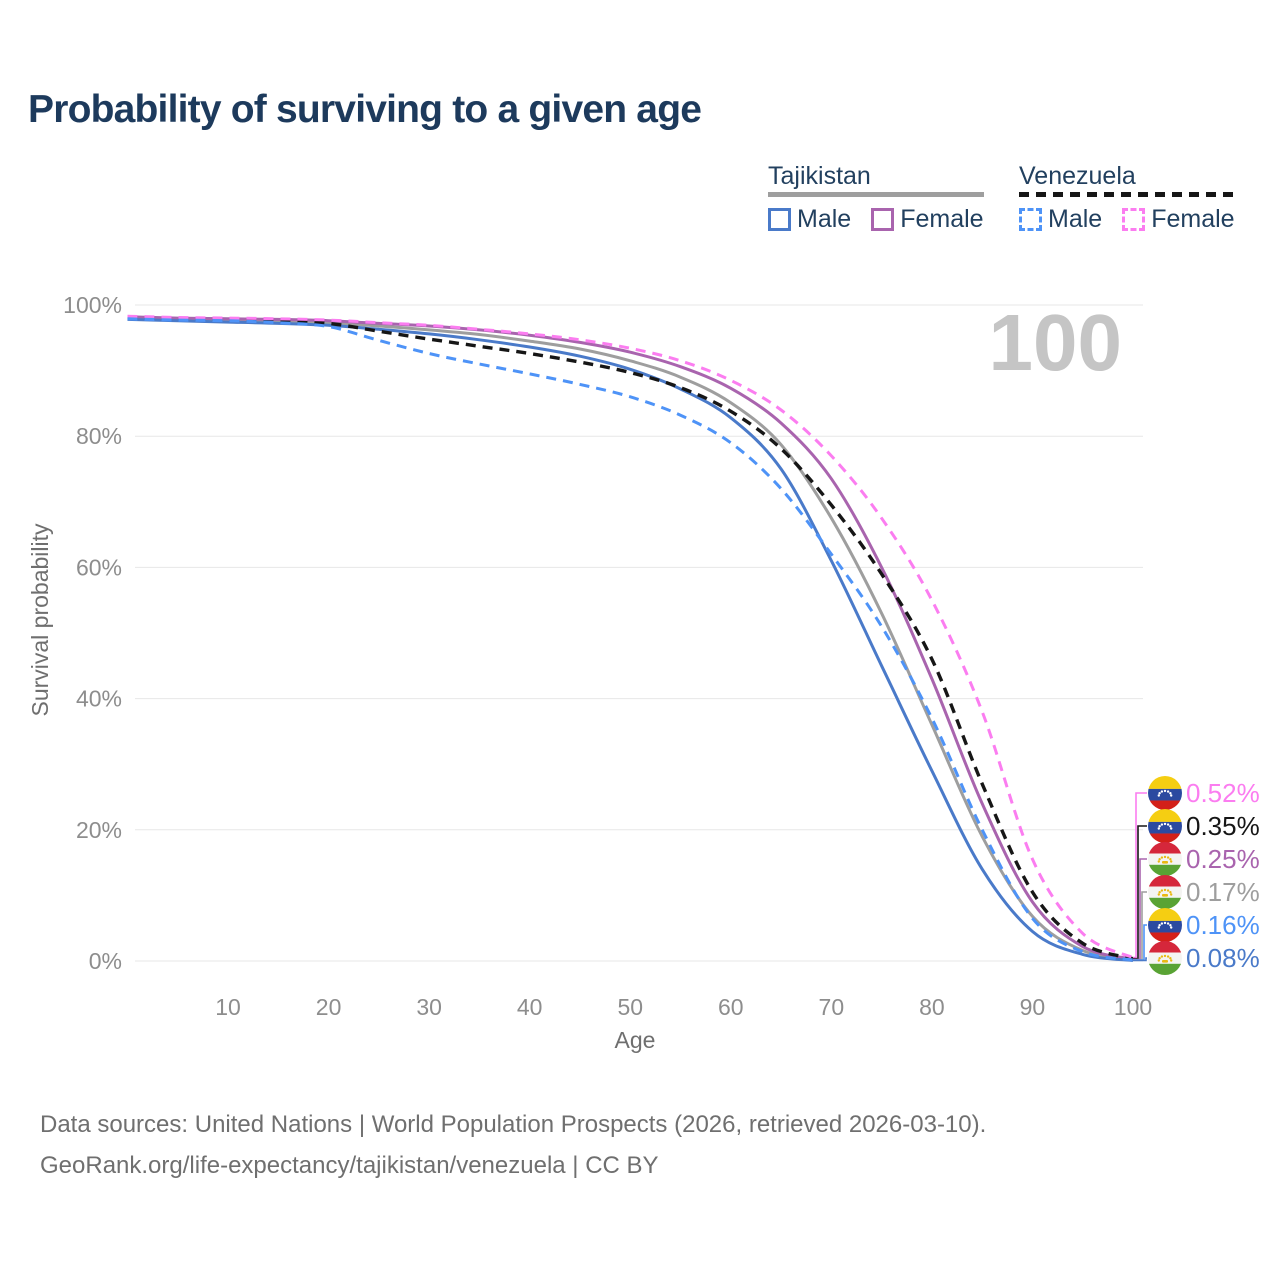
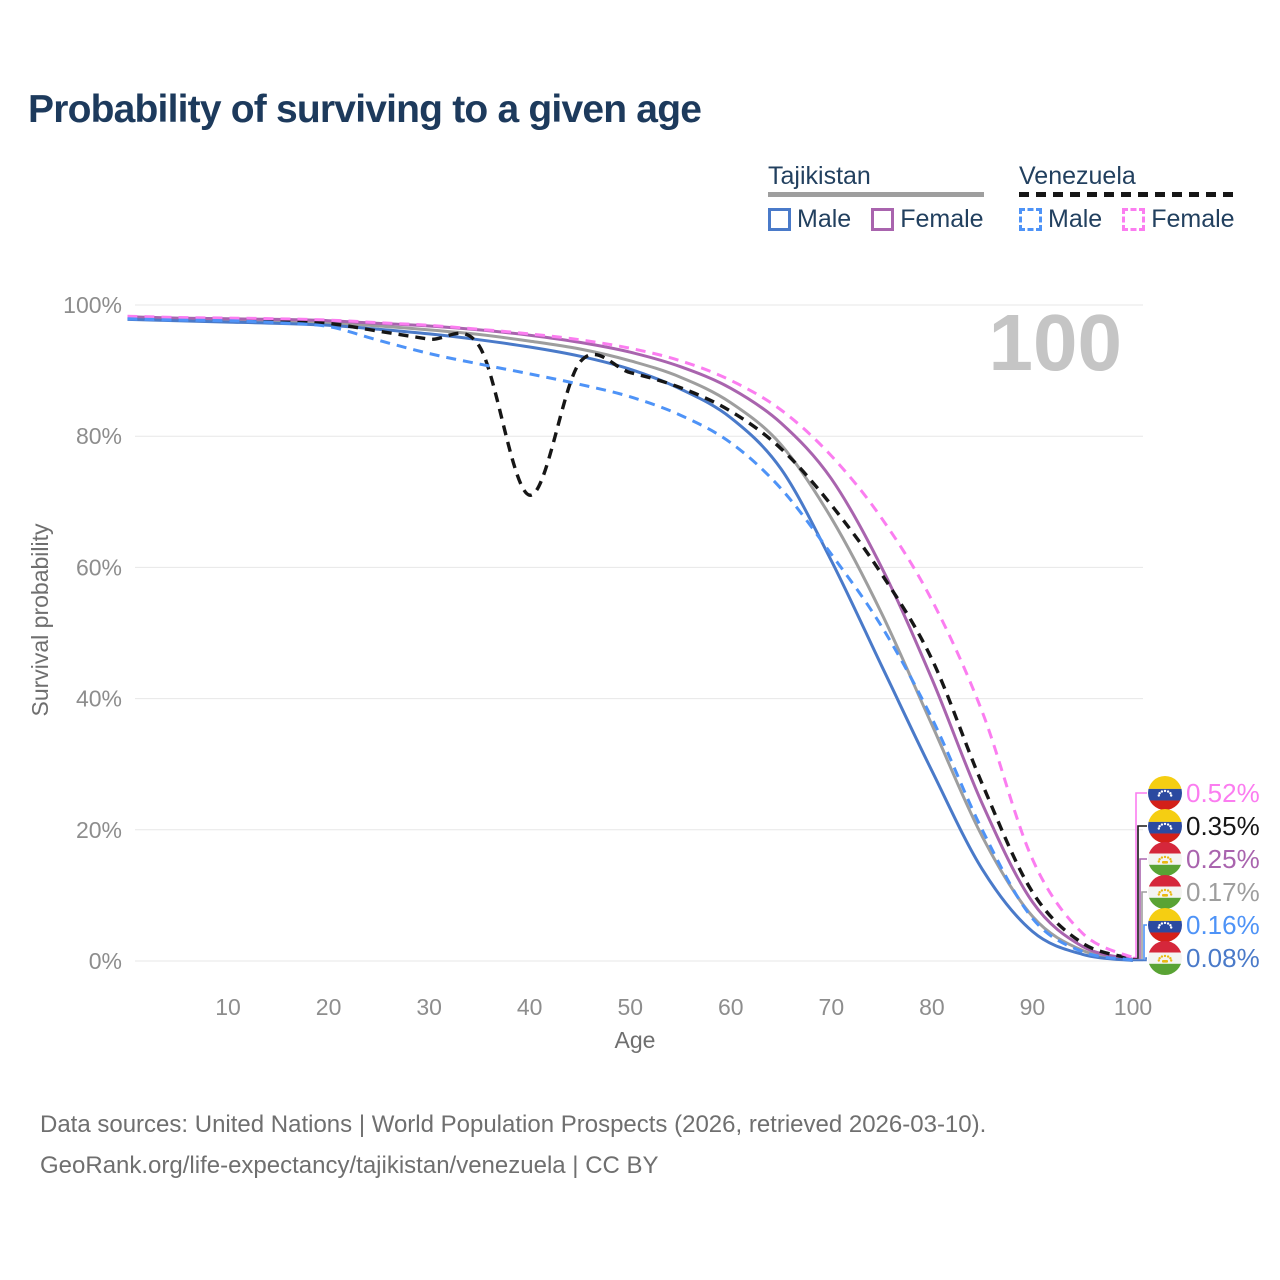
Venezuela/40: 93% -> 71%
